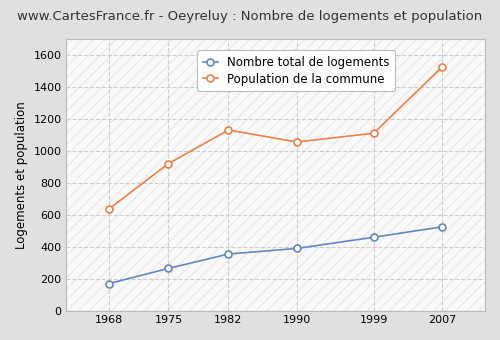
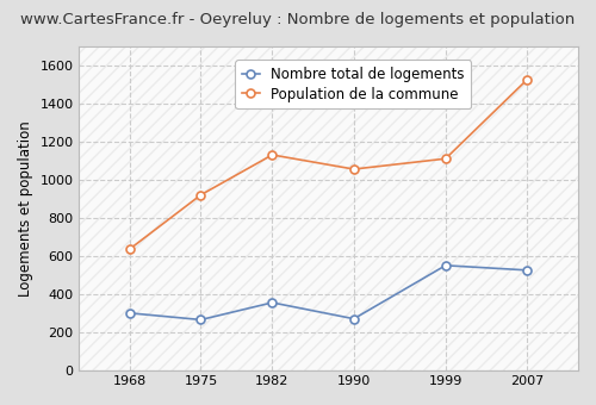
Nombre total de logements/1968: 170 -> 300
Nombre total de logements/1990: 390 -> 270
Nombre total de logements/1999: 460 -> 550
